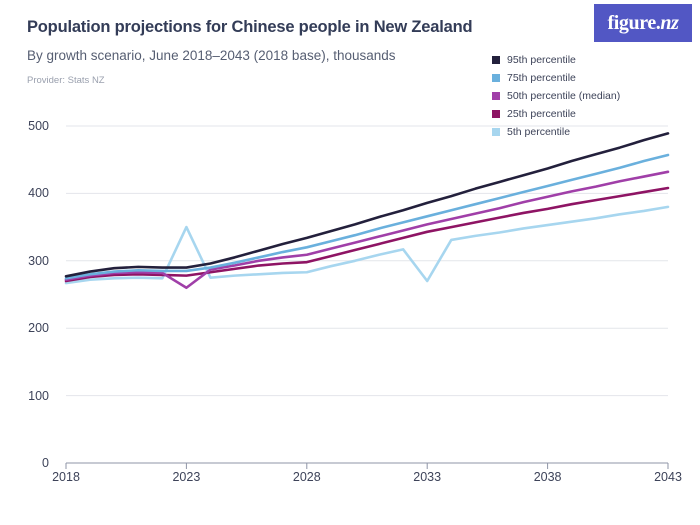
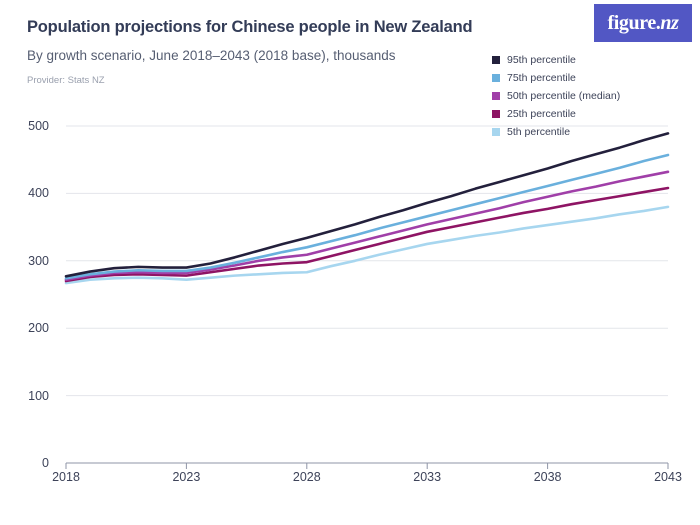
50th percentile (median)/2023: 260 -> 280
5th percentile/2023: 350 -> 270
5th percentile/2033: 270 -> 320
